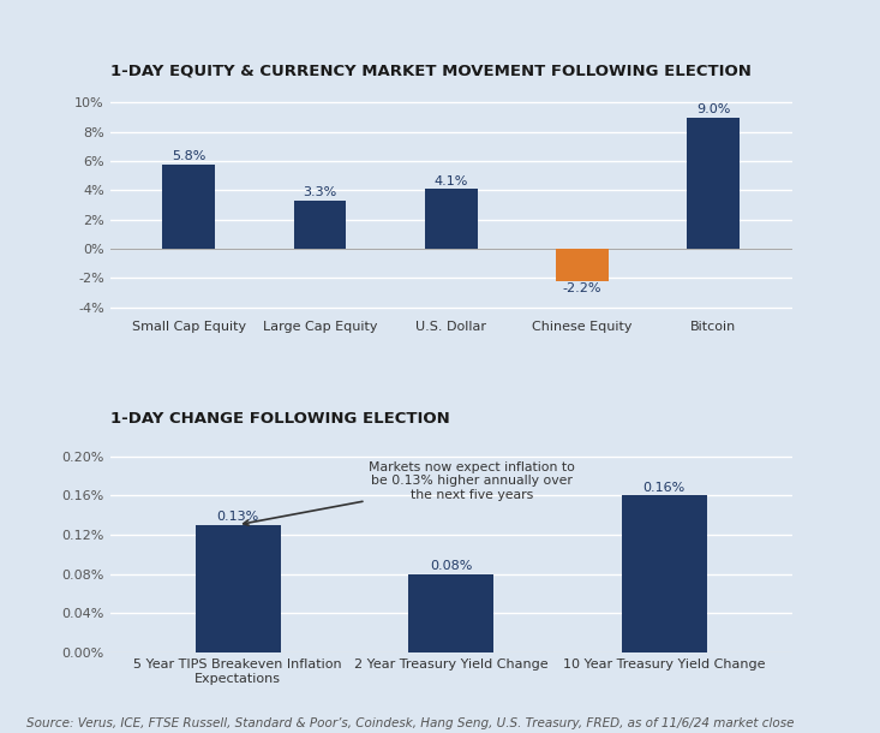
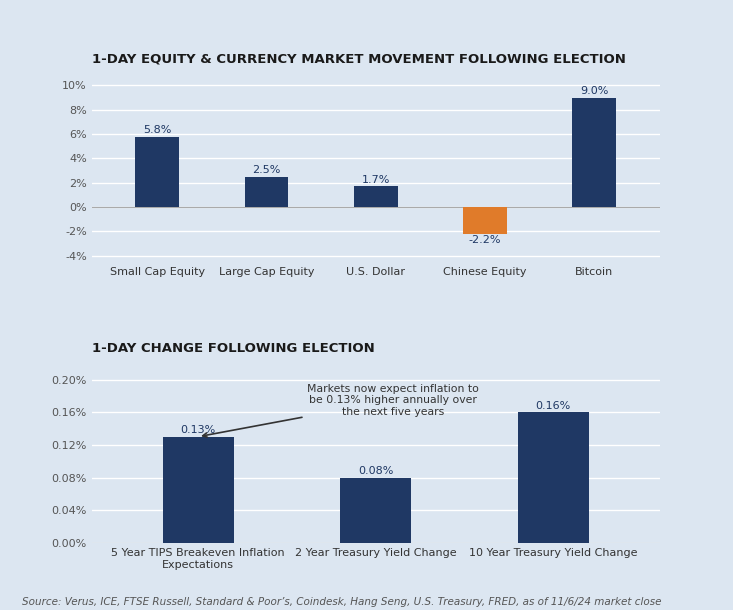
1-DAY EQUITY & CURRENCY MARKET MOVEMENT FOLLOWING ELECTION/Large Cap Equity: 3.3% -> 2.5%
1-DAY EQUITY & CURRENCY MARKET MOVEMENT FOLLOWING ELECTION/U.S. Dollar: 4.1% -> 1.7%
